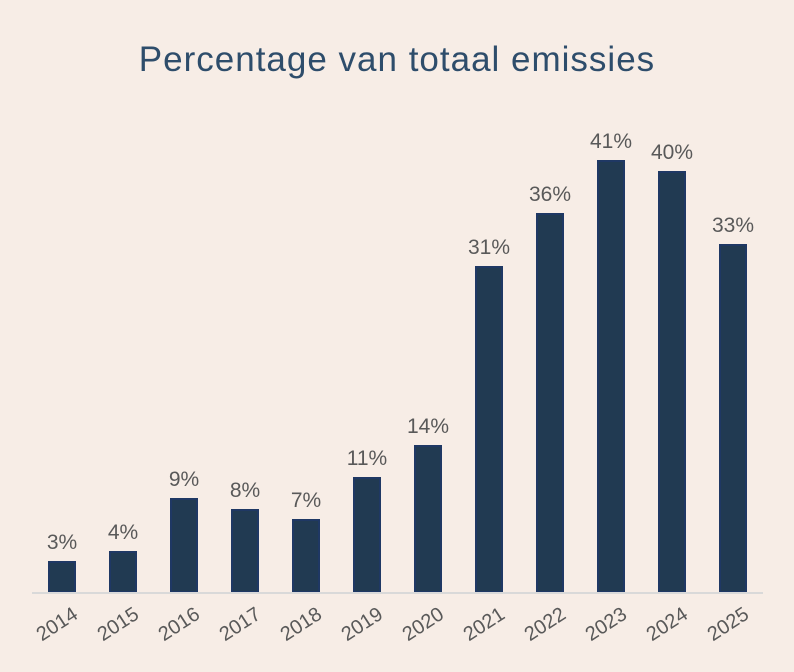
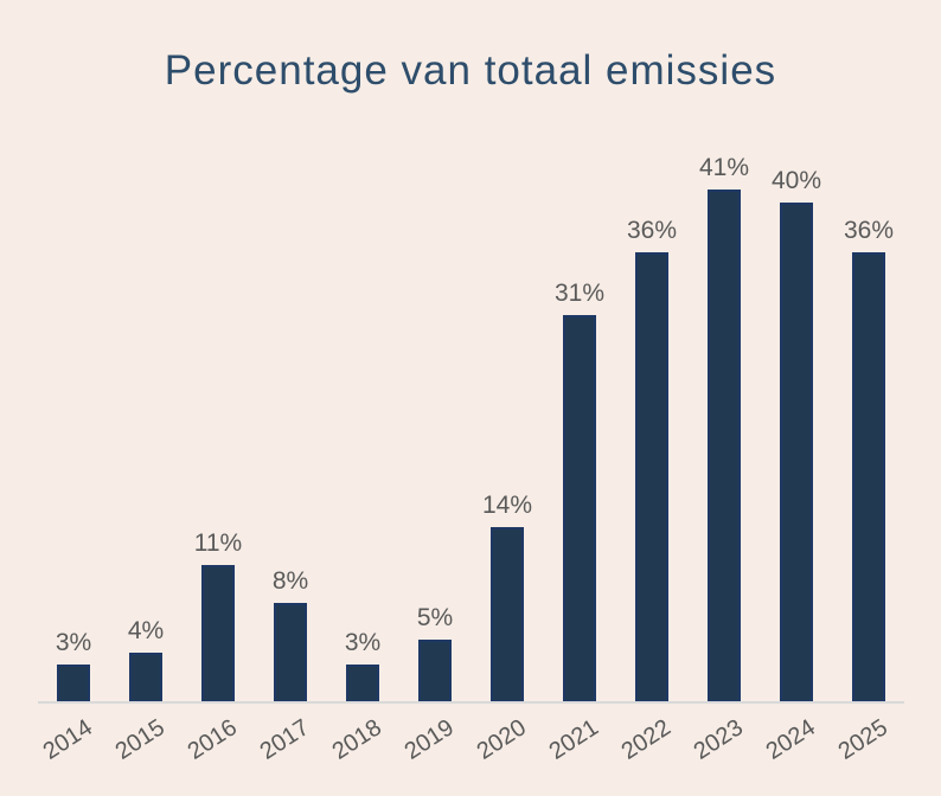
2016: 9% -> 11%
2018: 7% -> 3%
2019: 11% -> 5%
2025: 33% -> 36%
